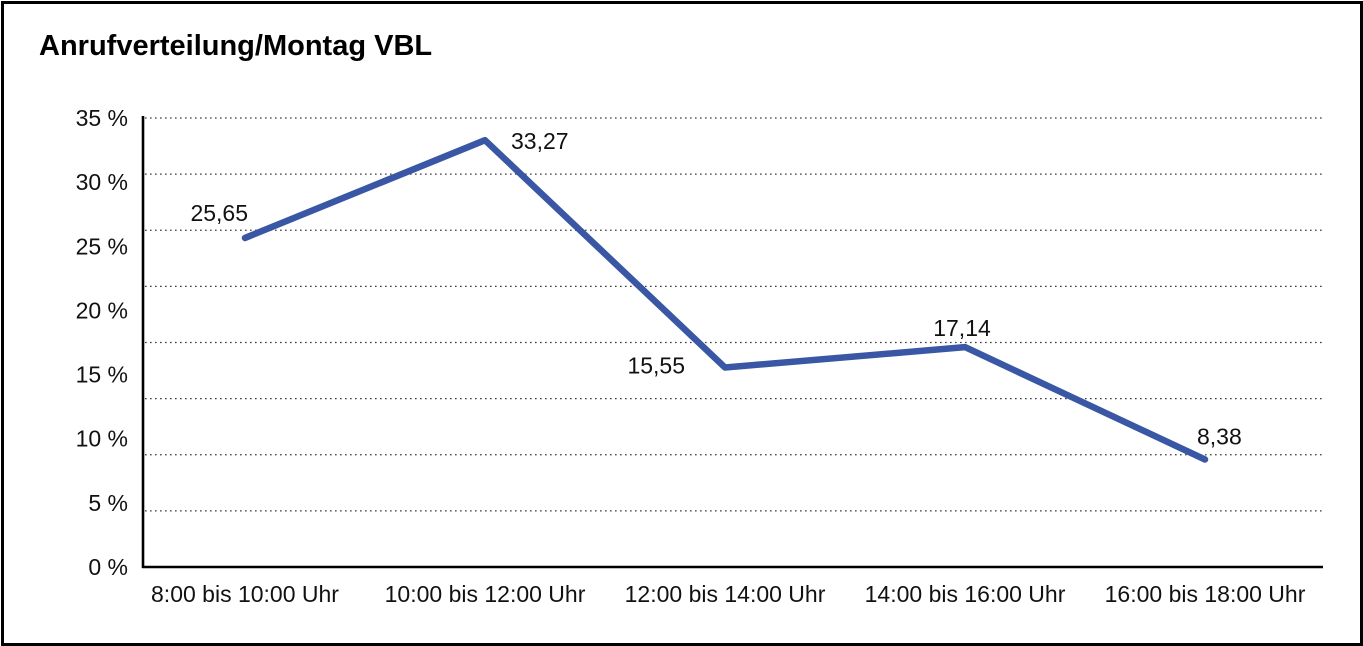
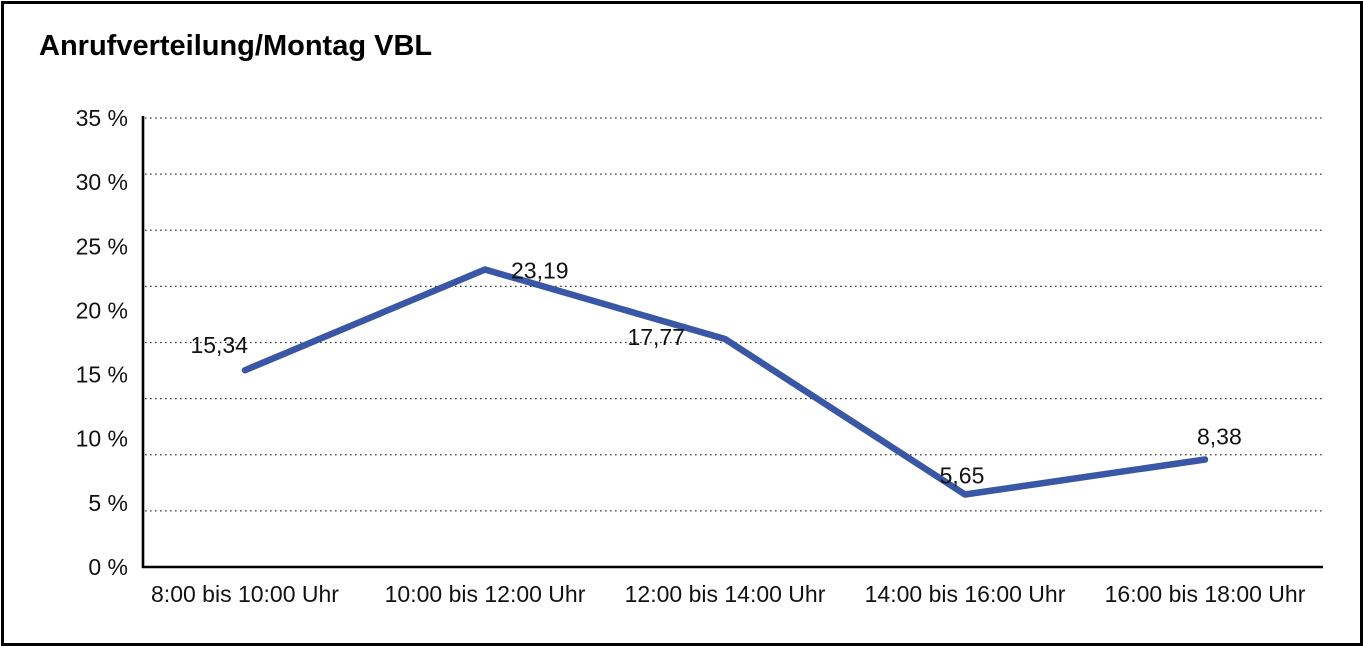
8:00 bis 10:00 Uhr: 25,65 -> 15,34
10:00 bis 12:00 Uhr: 33,27 -> 23,19
12:00 bis 14:00 Uhr: 15,55 -> 17,77
14:00 bis 16:00 Uhr: 17,14 -> 5,65
